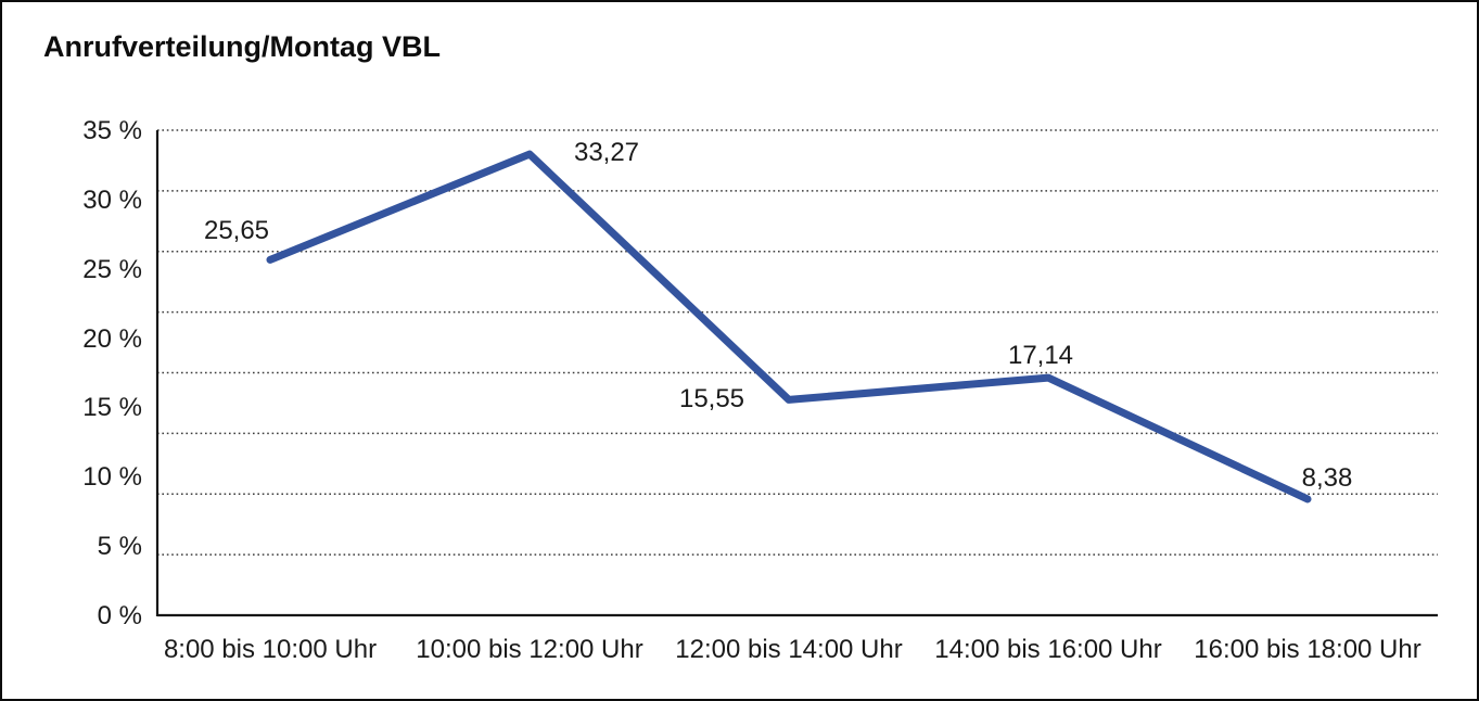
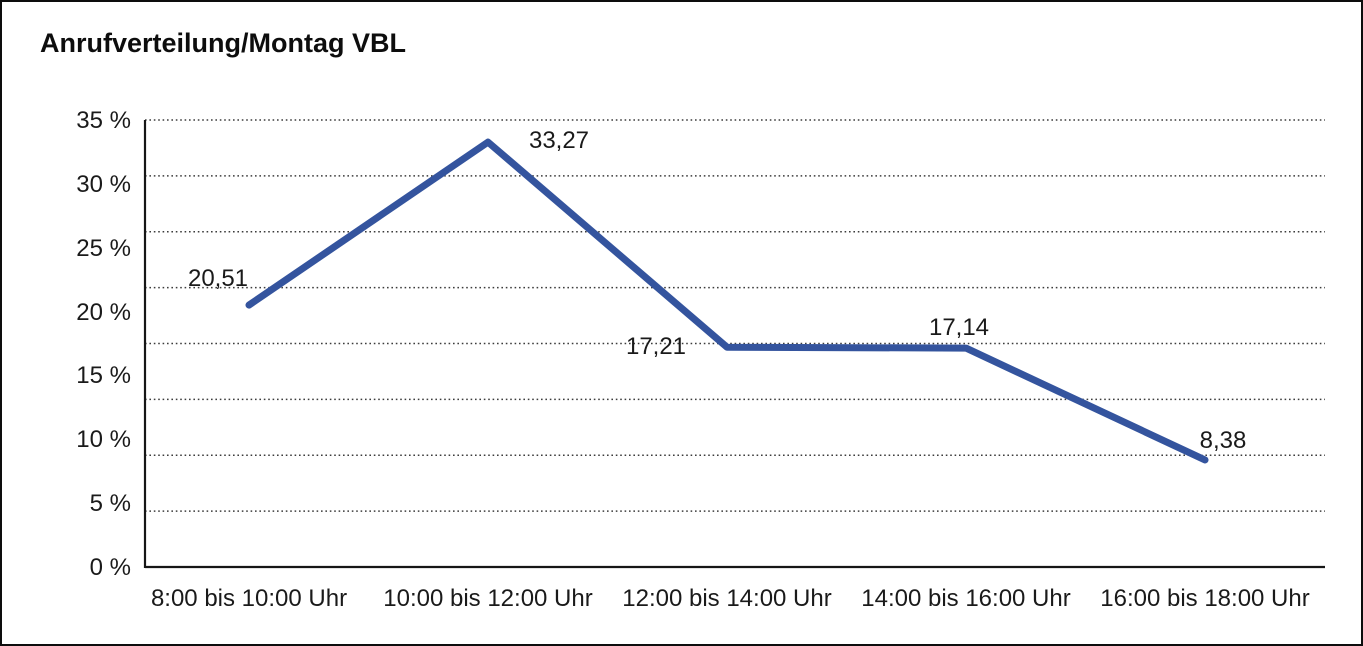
8:00 bis 10:00 Uhr: 25,65 -> 20,51
12:00 bis 14:00 Uhr: 15,55 -> 17,21
